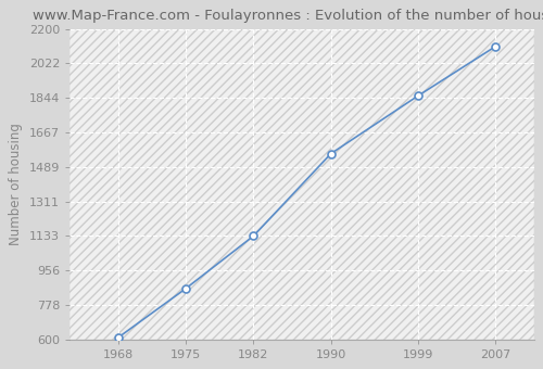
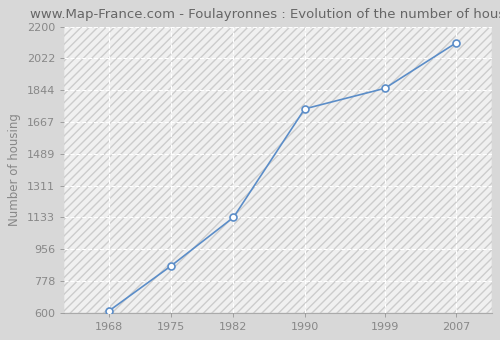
1990: 1560 -> 1740
